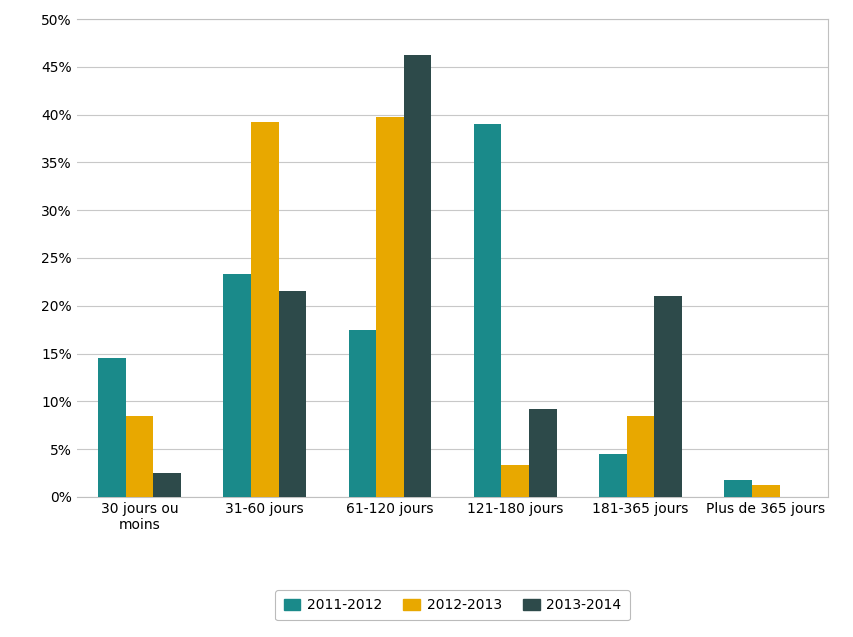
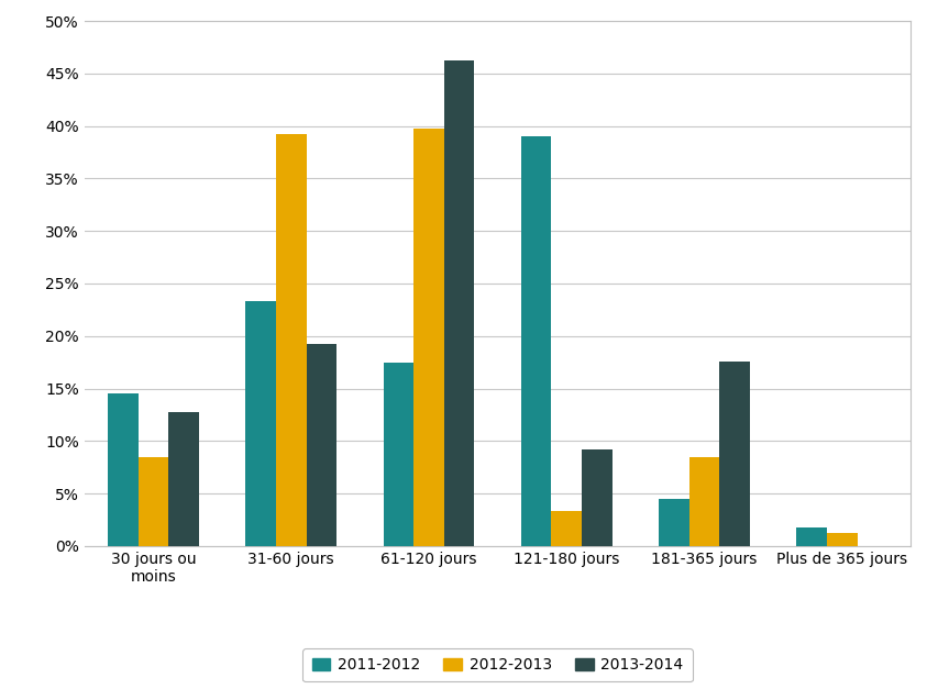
2013-2014/30 jours ou moins: 2.5% -> 12.8%
2013-2014/31-60 jours: 21.5% -> 19.2%
2013-2014/181-365 jours: 21.0% -> 17.6%
